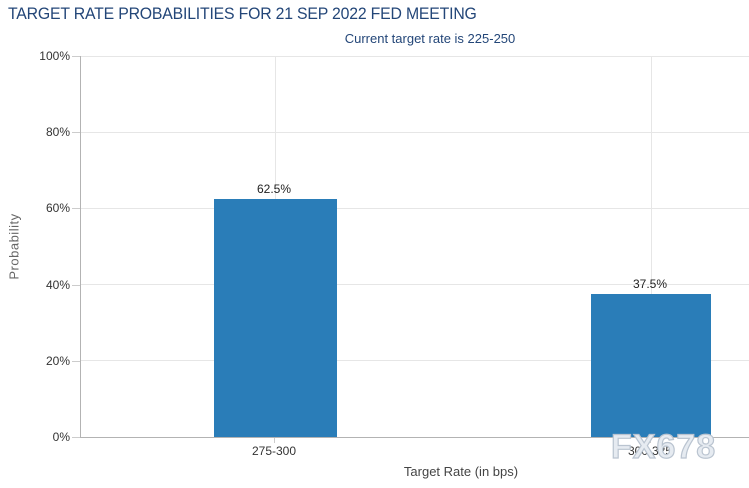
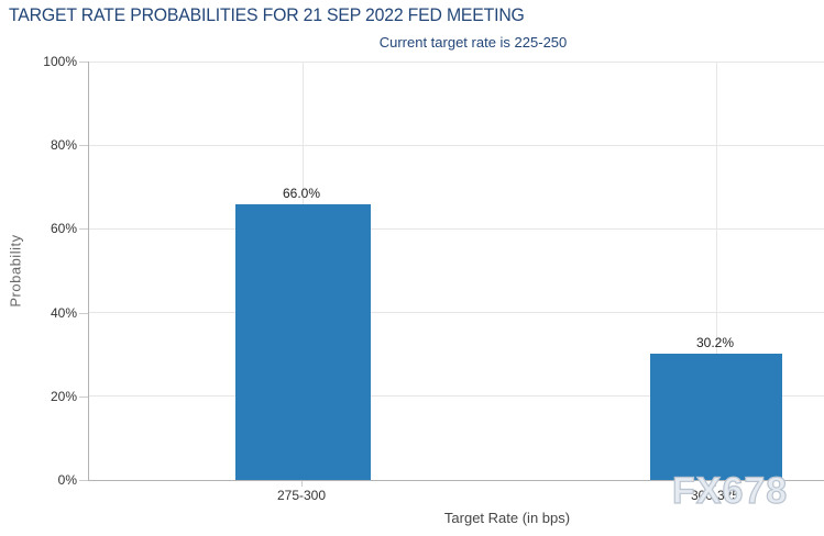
275-300: 62.5% -> 66.0%
300-325: 37.5% -> 30.2%
